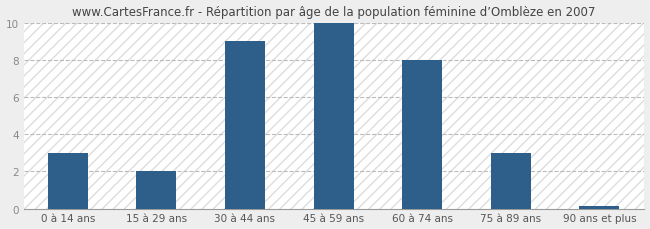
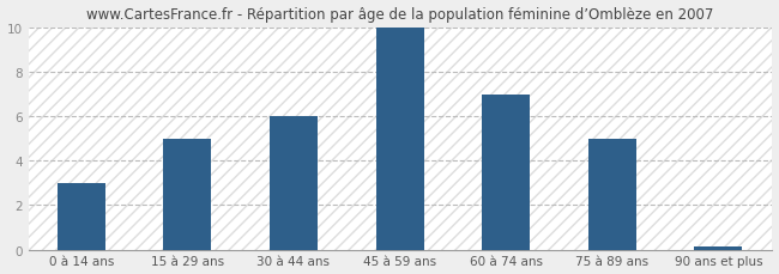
15 à 29 ans: 2.0 -> 5.0
30 à 44 ans: 9.0 -> 6.0
60 à 74 ans: 8.0 -> 7.0
75 à 89 ans: 3.0 -> 5.0
